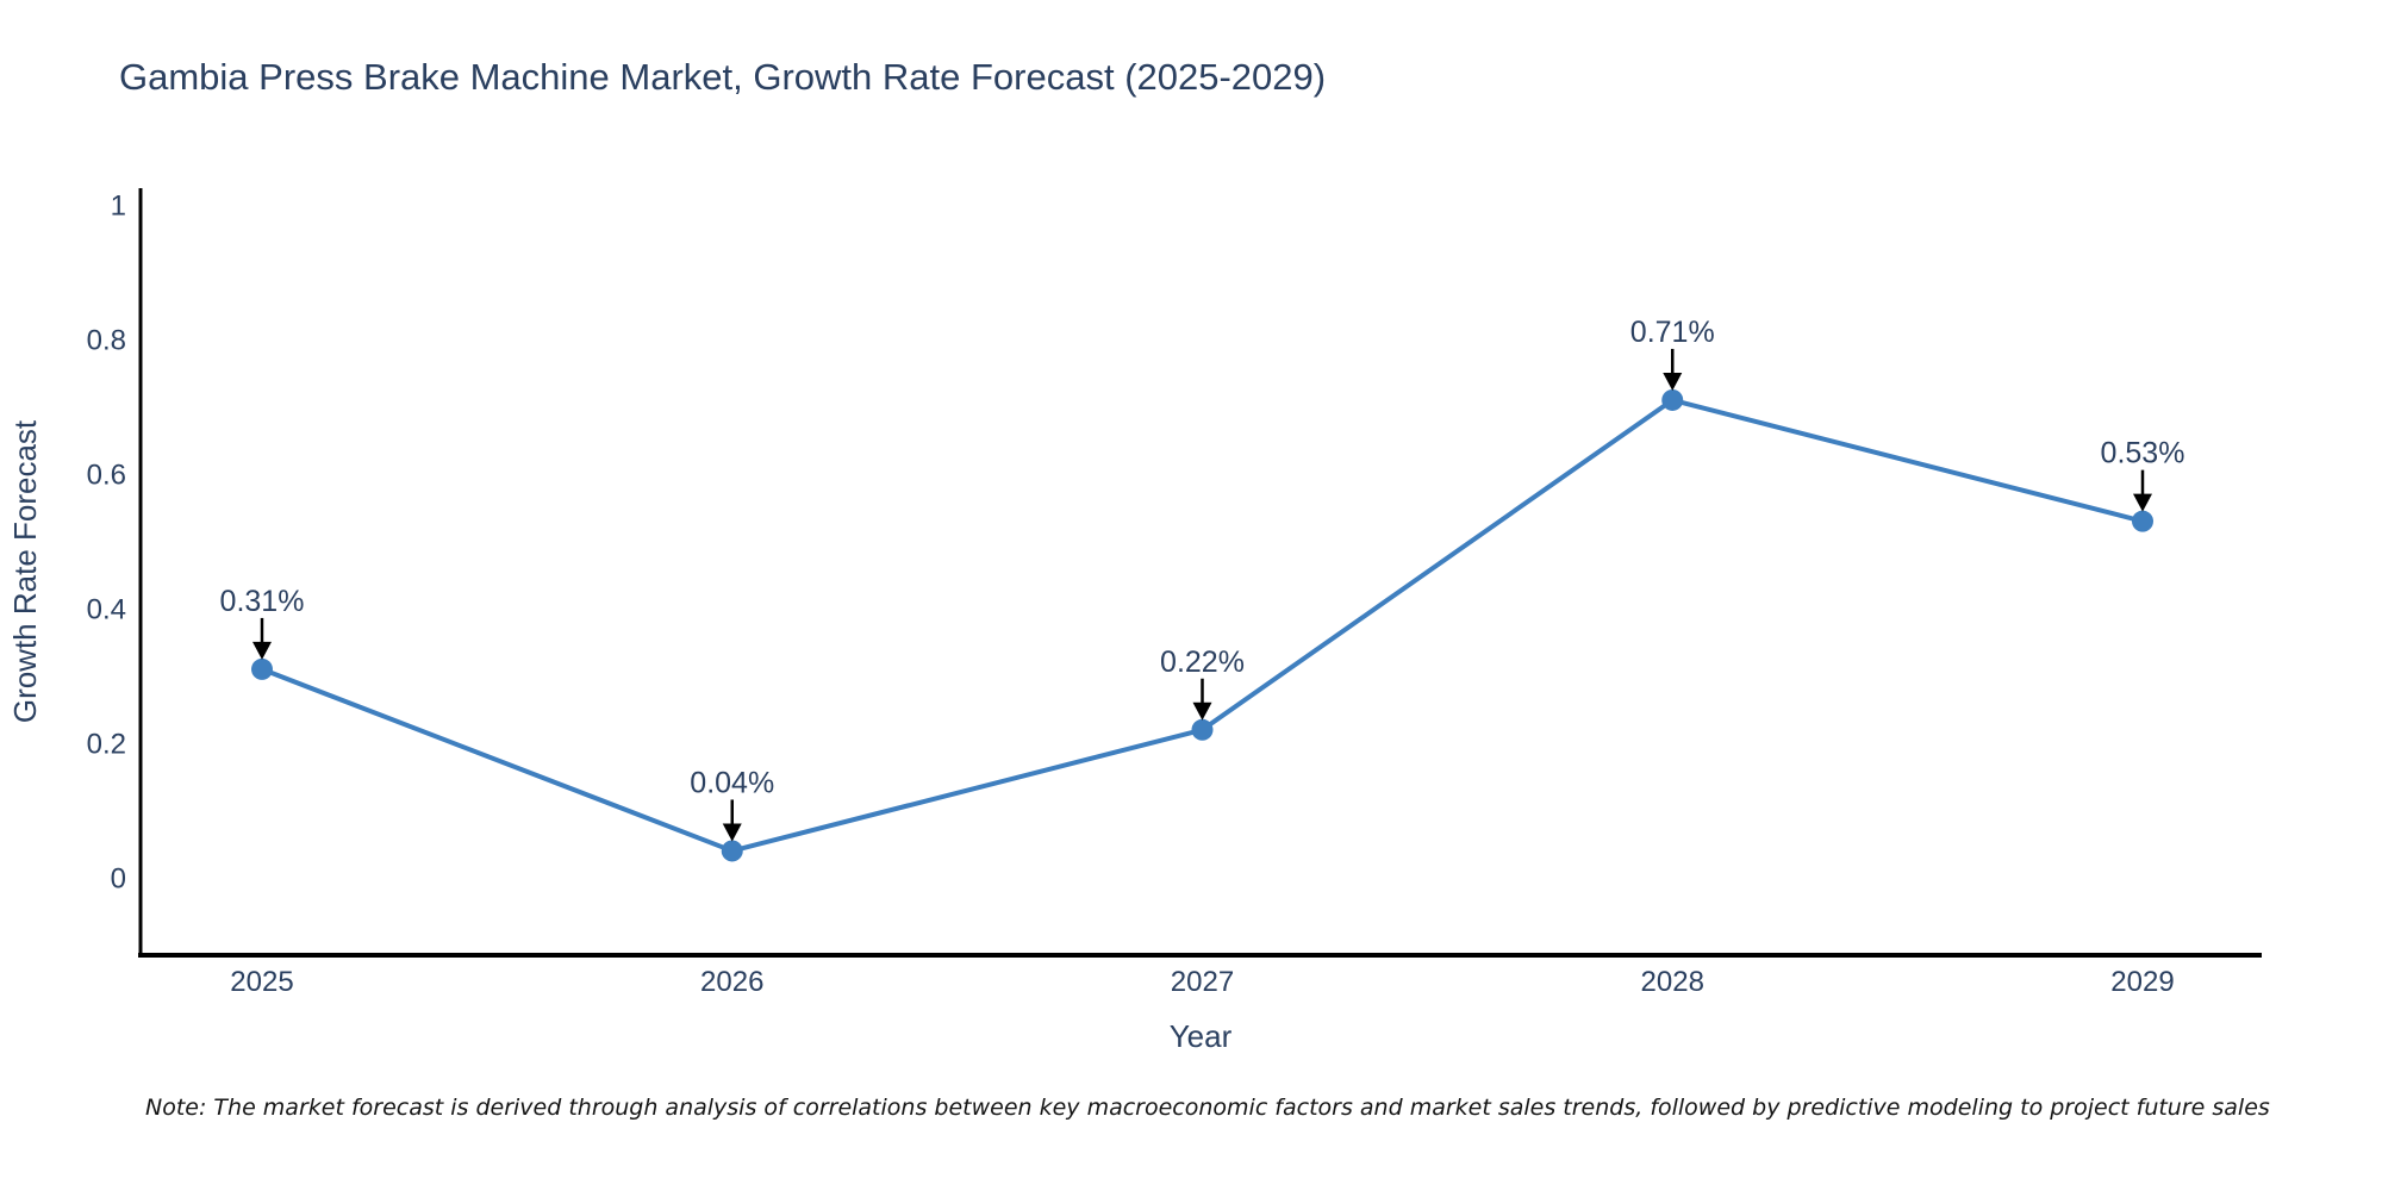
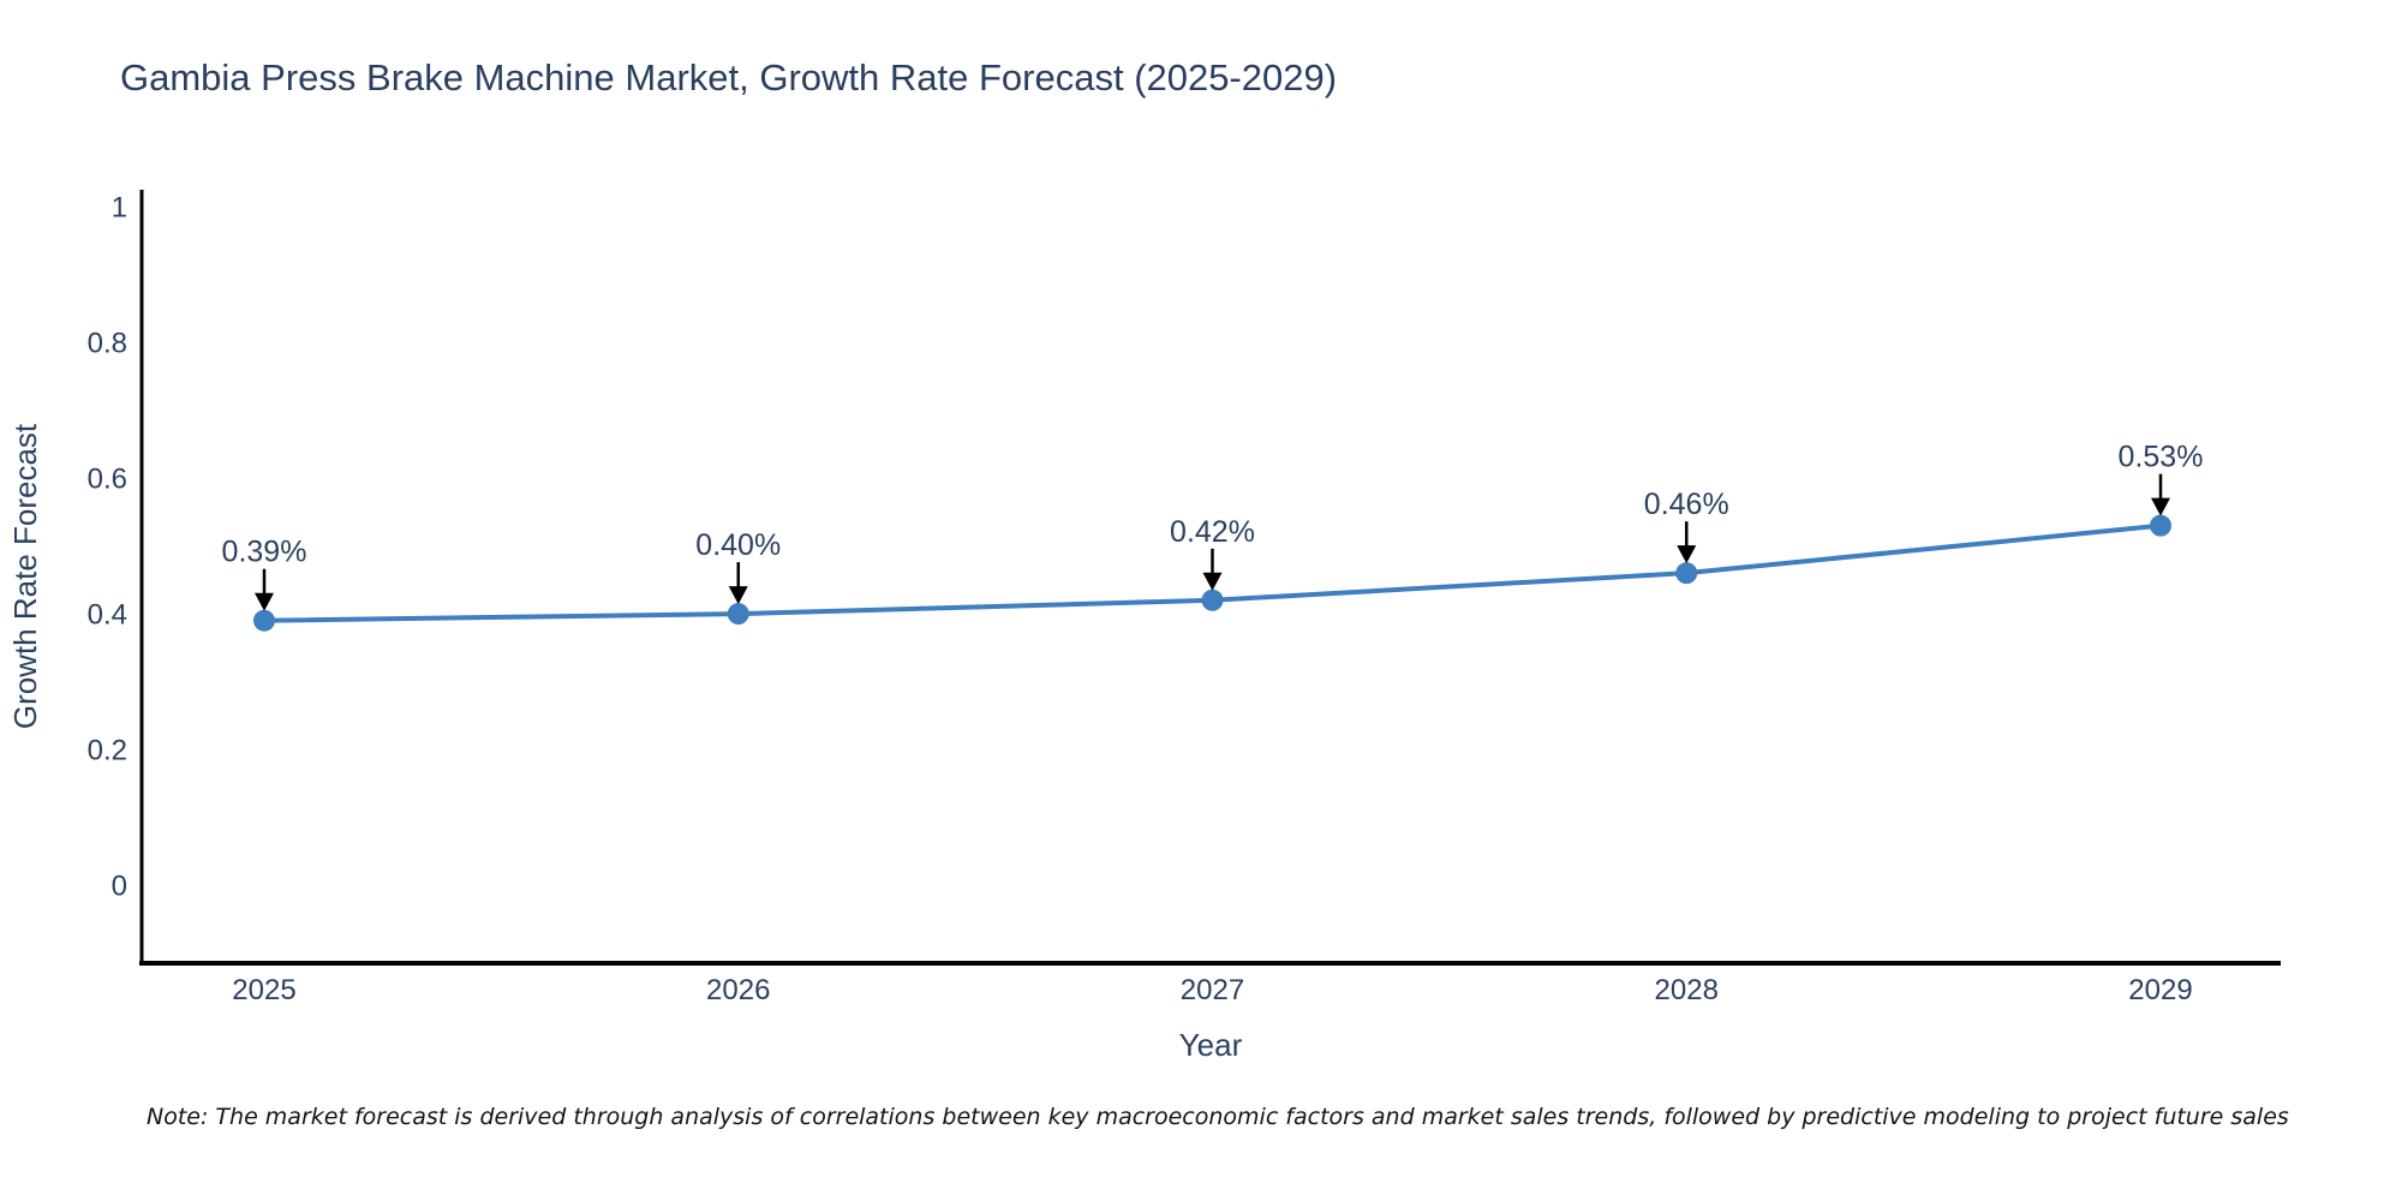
2025: 0.31% -> 0.39%
2026: 0.04% -> 0.40%
2027: 0.22% -> 0.42%
2028: 0.71% -> 0.46%
